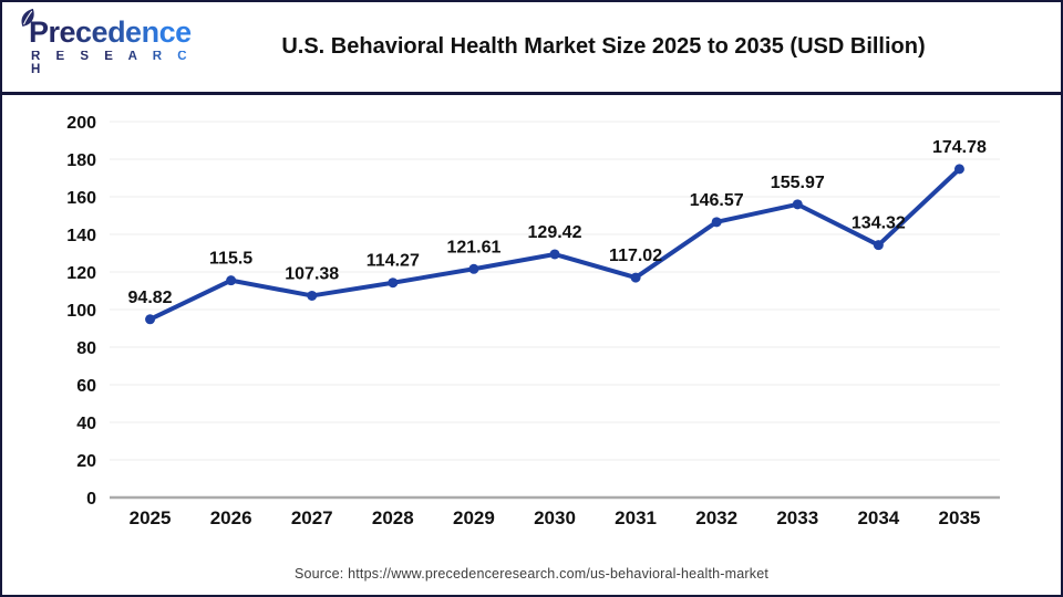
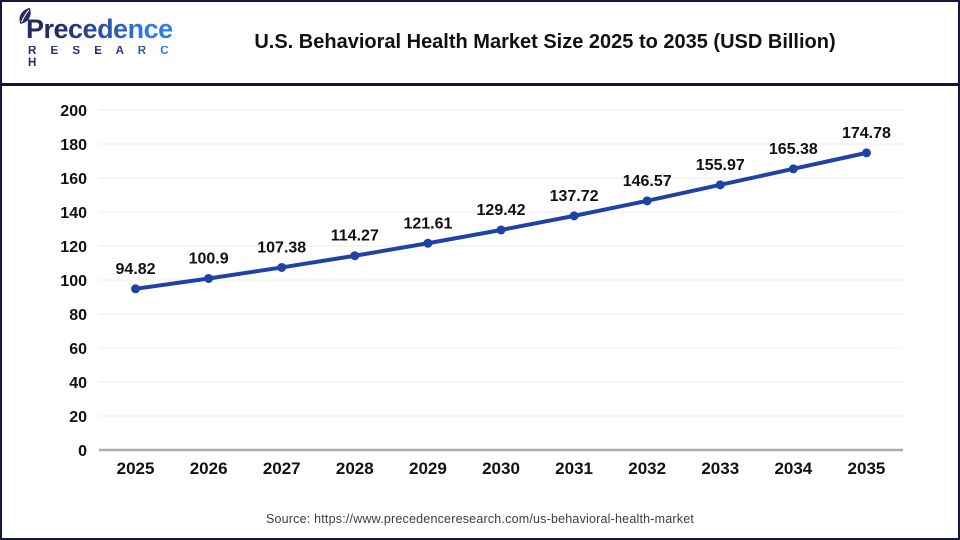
2026: 115.5 -> 100.9
2031: 117.02 -> 137.72
2034: 134.32 -> 165.38
